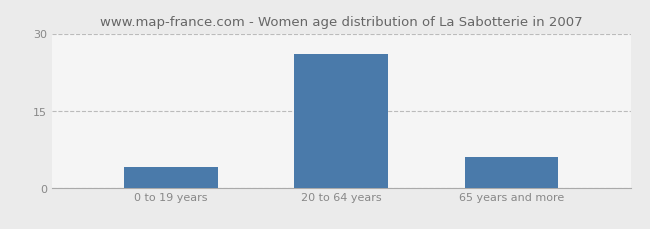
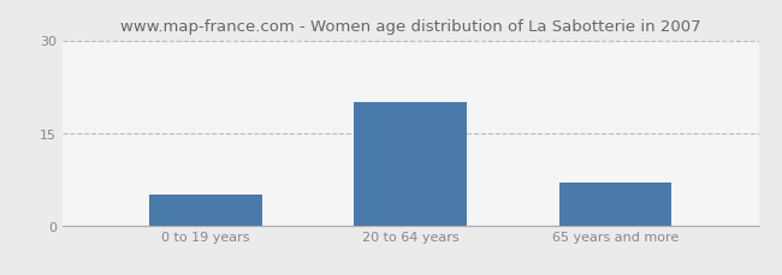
0 to 19 years: 4 -> 5
20 to 64 years: 26 -> 20
65 years and more: 6 -> 7
